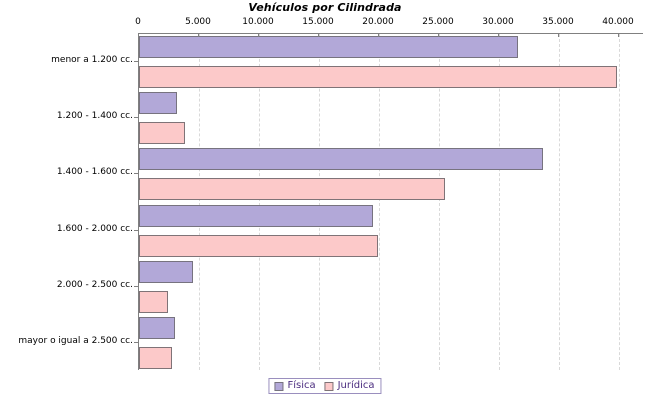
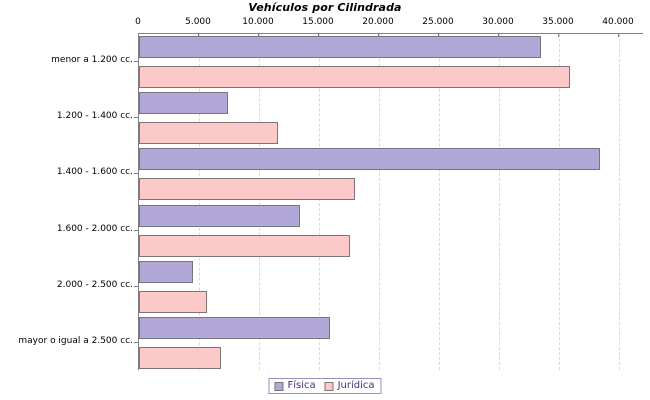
Física/menor a 1.200 cc.: 31600 -> 33500
Jurídica/menor a 1.200 cc.: 39800 -> 35900
Física/1.200 - 1.400 cc.: 3200 -> 7400
Jurídica/1.200 - 1.400 cc.: 3800 -> 11600
Física/1.400 - 1.600 cc.: 33700 -> 38400
Jurídica/1.400 - 1.600 cc.: 25500 -> 18000
Física/1.600 - 2.000 cc.: 19500 -> 13400
Jurídica/1.600 - 2.000 cc.: 19900 -> 17600
Jurídica/2.000 - 2.500 cc.: 2400 -> 5700
Física/mayor o igual a 2.500 cc.: 3000 -> 15900
Jurídica/mayor o igual a 2.500 cc.: 2800 -> 6800
